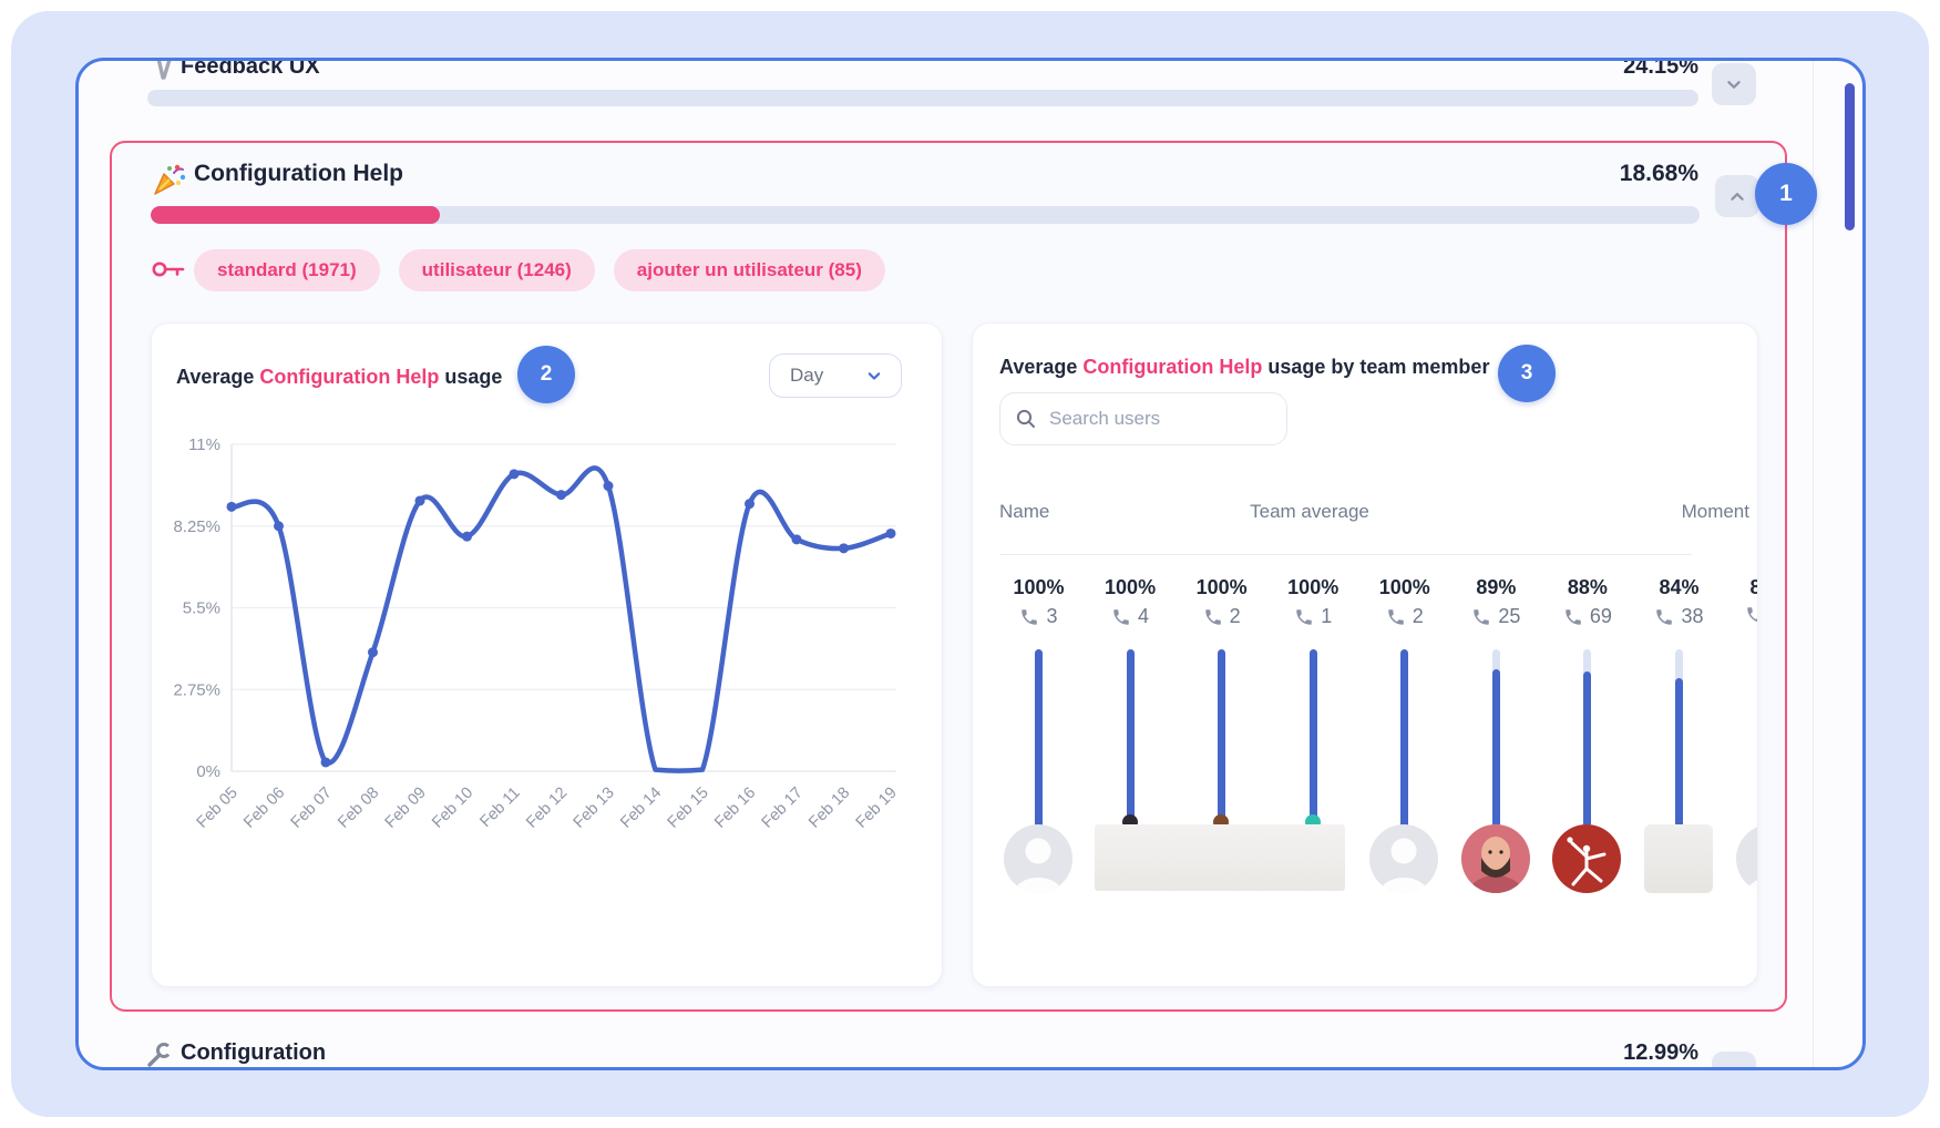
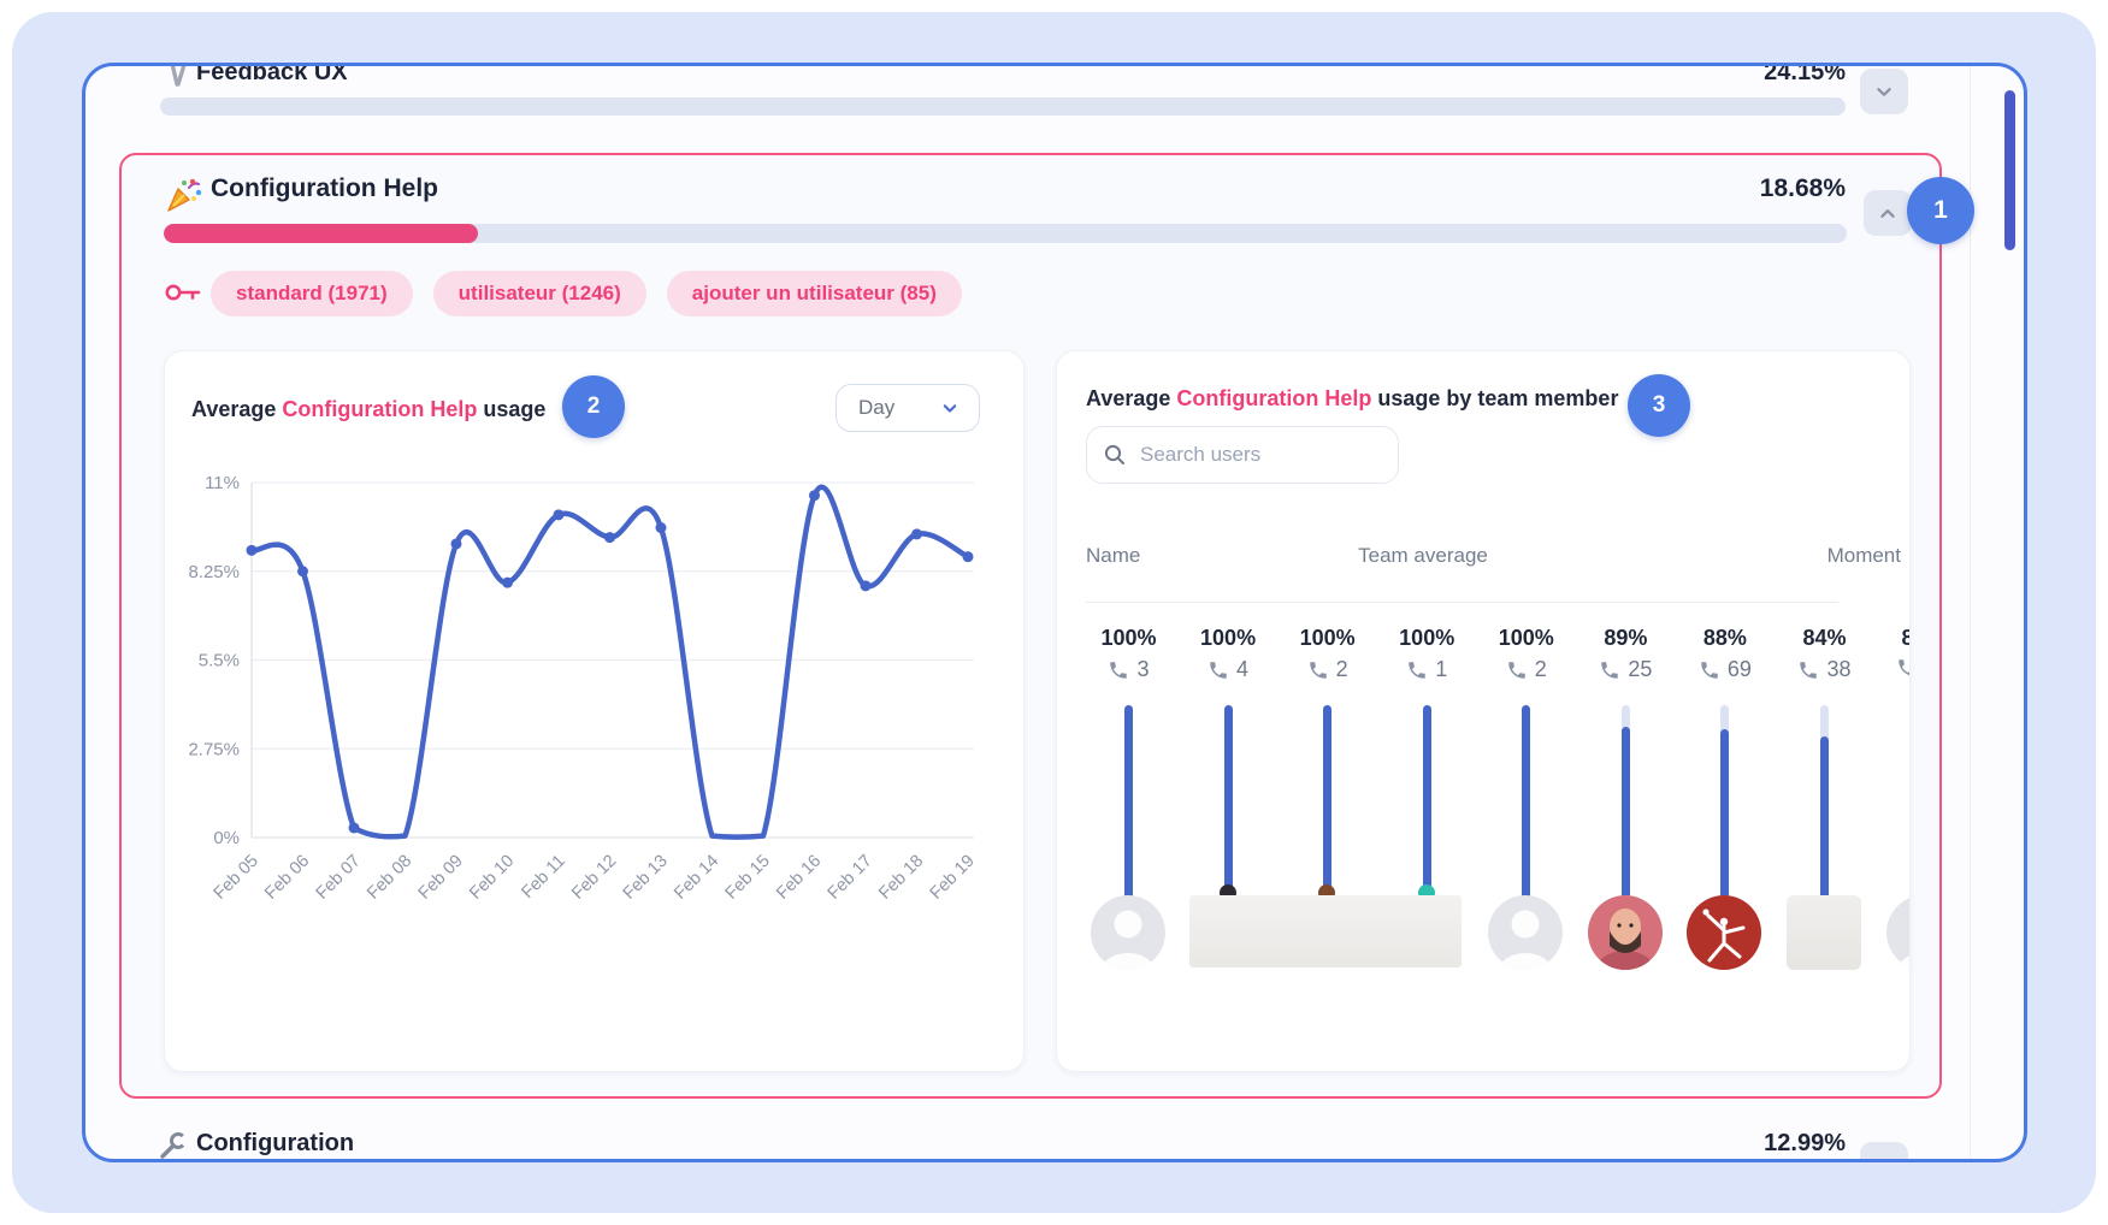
Feb 08: 4.0% -> 0.1%
Feb 16: 9.0% -> 10.6%
Feb 18: 7.5% -> 9.4%
Feb 19: 8.0% -> 8.7%
